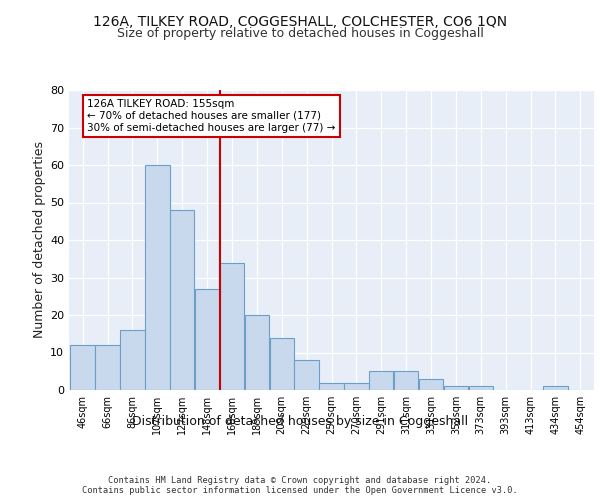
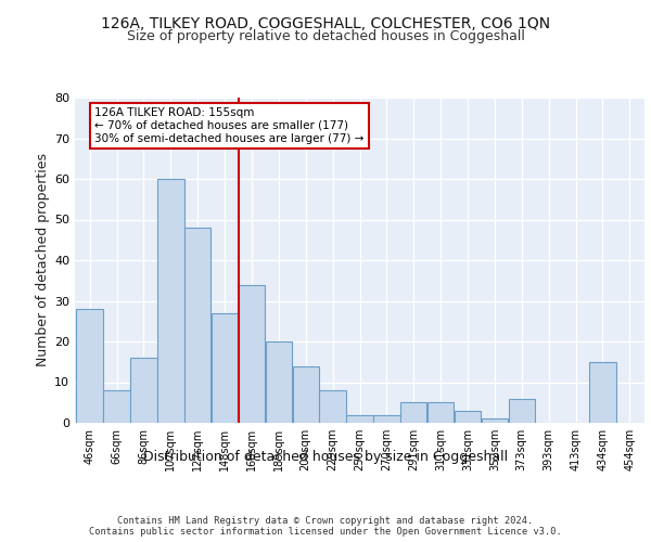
46sqm: 12 -> 28
66sqm: 12 -> 8
373sqm: 1 -> 6
434sqm: 1 -> 15
